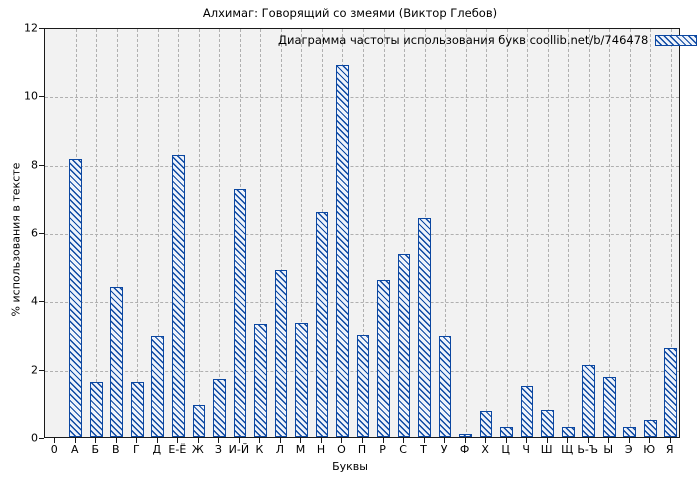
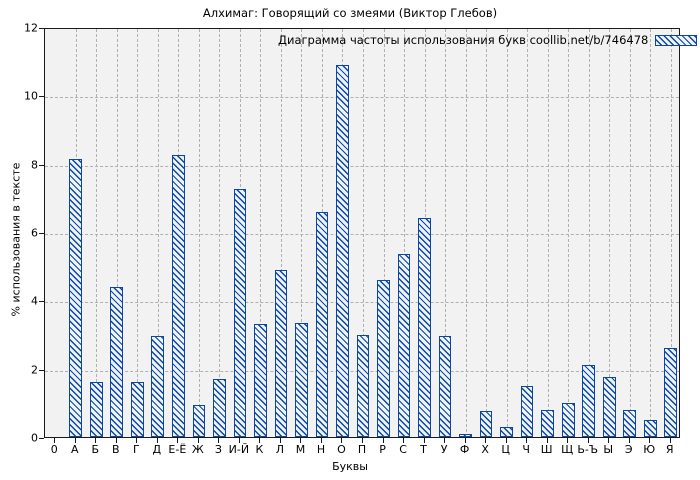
Щ: 0.3 -> 1.0
Э: 0.3 -> 0.8
